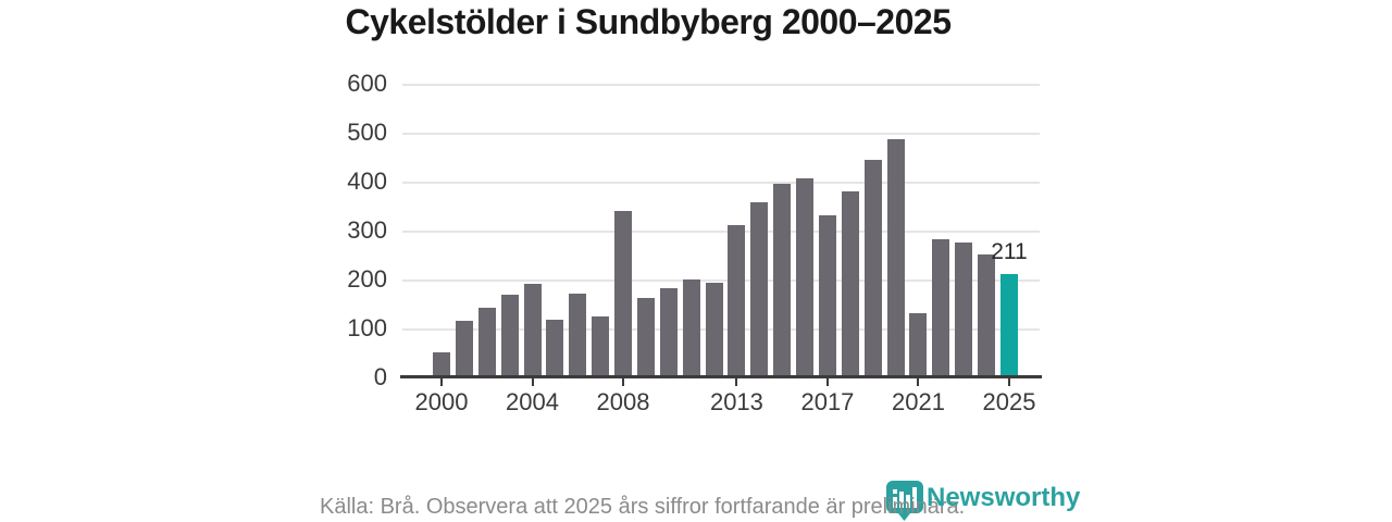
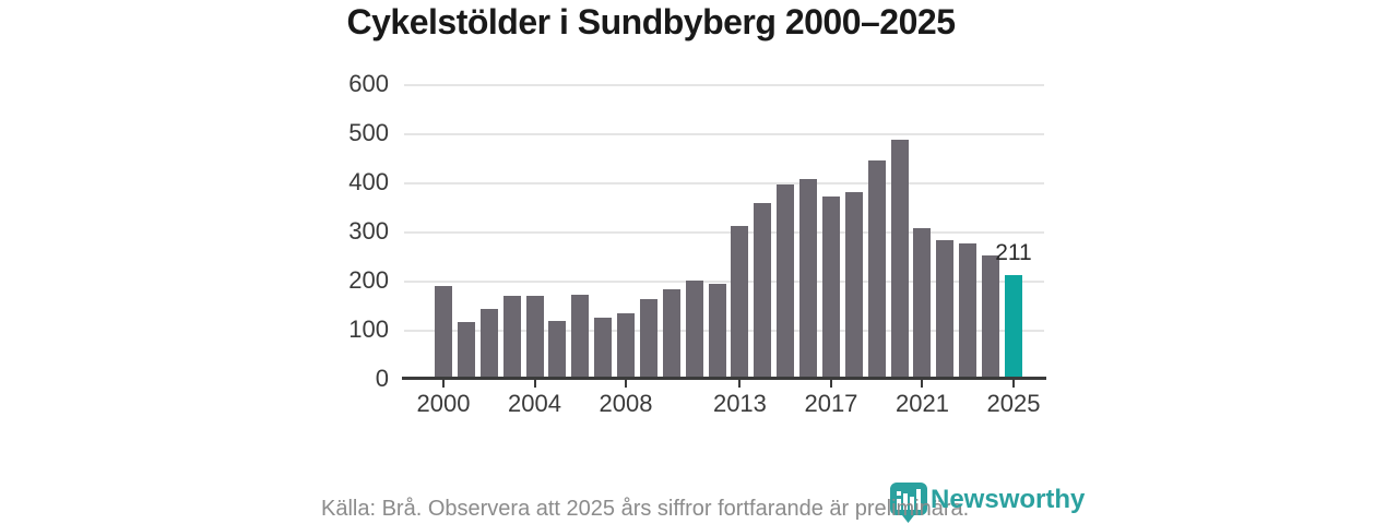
2000: 50 -> 190
2004: 190 -> 170
2008: 340 -> 130
2017: 330 -> 370
2021: 130 -> 310
